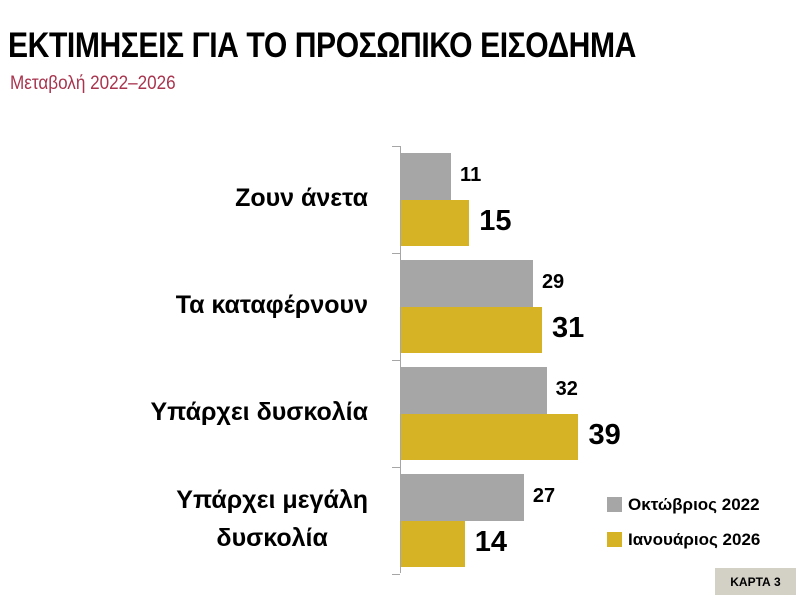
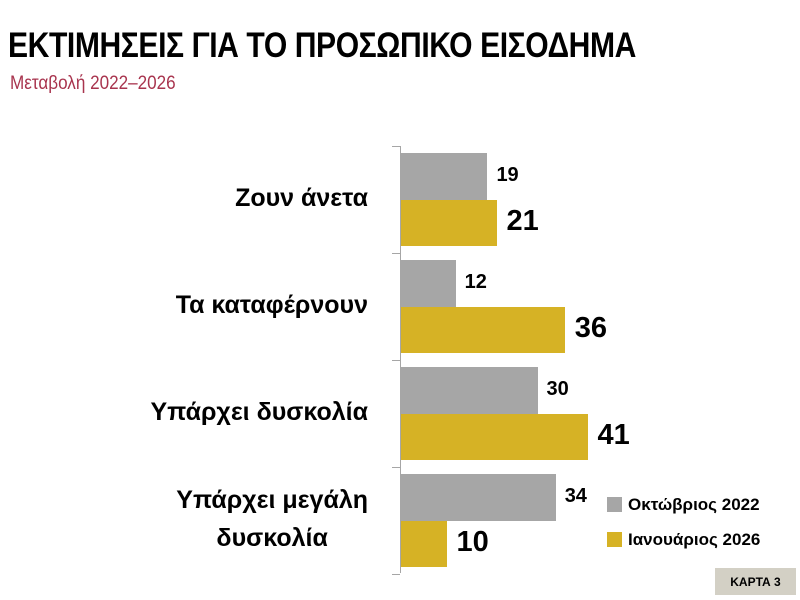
Οκτώβριος 2022/Ζουν άνετα: 11 -> 19
Ιανουάριος 2026/Ζουν άνετα: 15 -> 21
Οκτώβριος 2022/Τα καταφέρνουν: 29 -> 12
Ιανουάριος 2026/Τα καταφέρνουν: 31 -> 36
Οκτώβριος 2022/Υπάρχει δυσκολία: 32 -> 30
Ιανουάριος 2026/Υπάρχει δυσκολία: 39 -> 41
Οκτώβριος 2022/Υπάρχει μεγάλη δυσκολία: 27 -> 34
Ιανουάριος 2026/Υπάρχει μεγάλη δυσκολία: 14 -> 10
